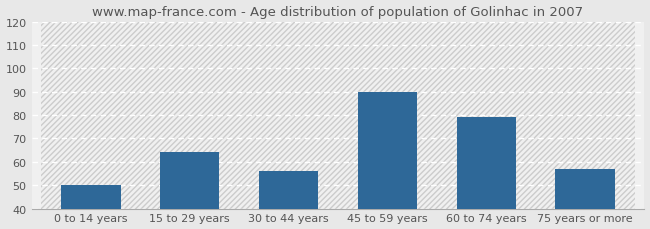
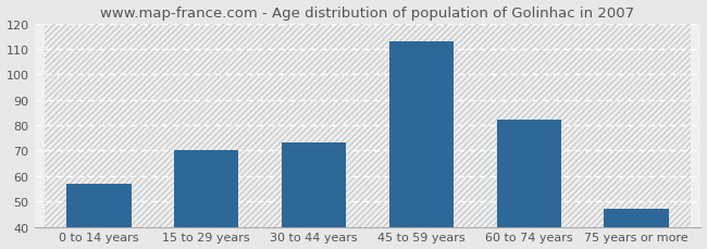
0 to 14 years: 50 -> 57
15 to 29 years: 64 -> 70
30 to 44 years: 56 -> 73
45 to 59 years: 90 -> 113
60 to 74 years: 79 -> 82
75 years or more: 57 -> 47
